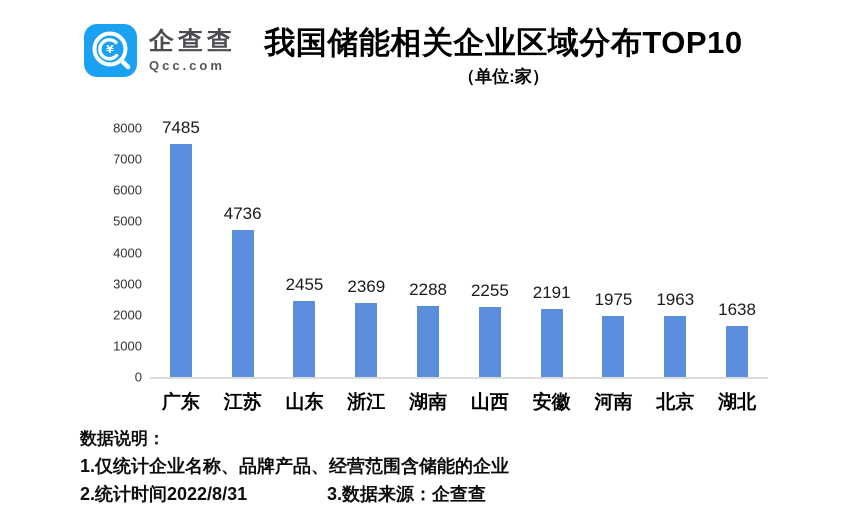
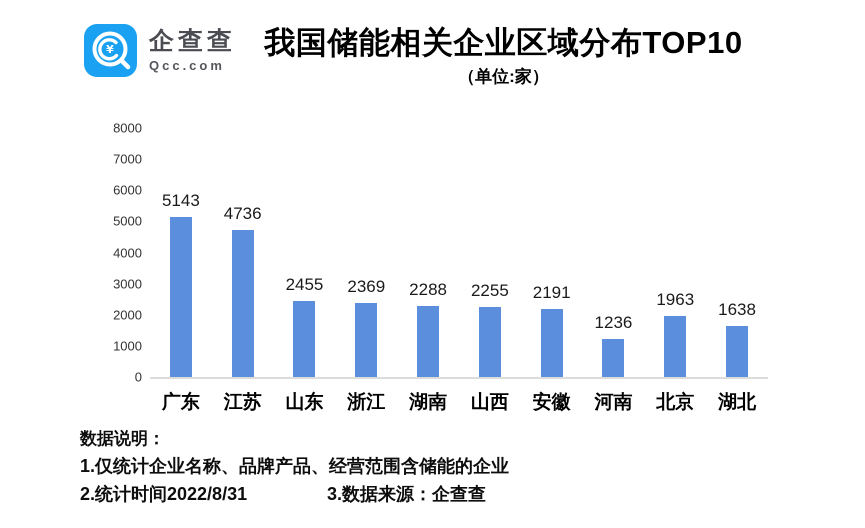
广东: 7485 -> 5143
河南: 1975 -> 1236
